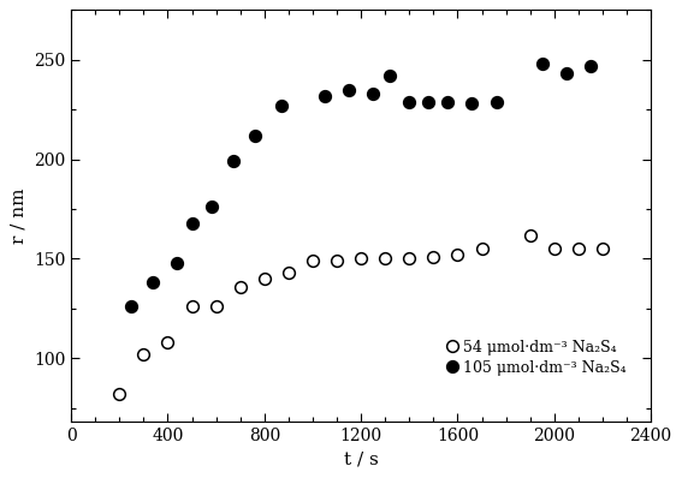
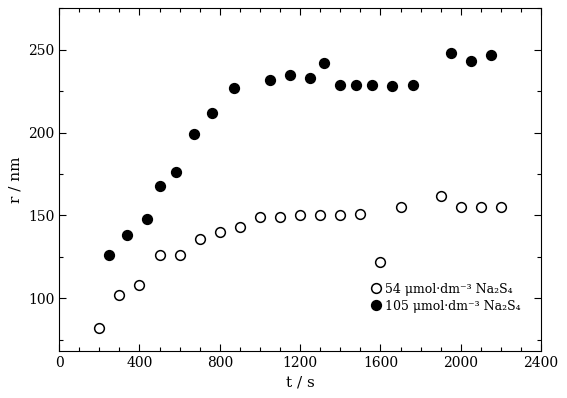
54 μmol·dm⁻³ Na₂S₄/1600: 152 -> 122
